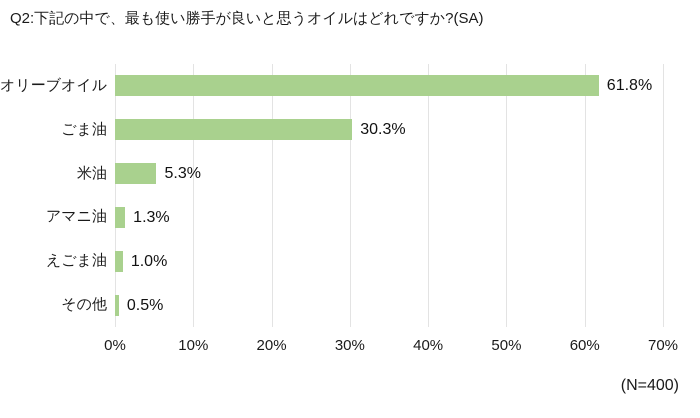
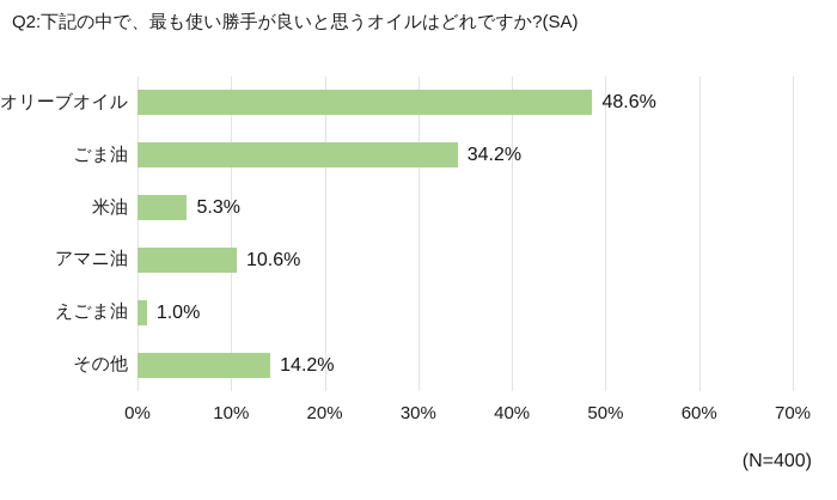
オリーブオイル: 61.8% -> 48.6%
ごま油: 30.3% -> 34.2%
アマニ油: 1.3% -> 10.6%
その他: 0.5% -> 14.2%
